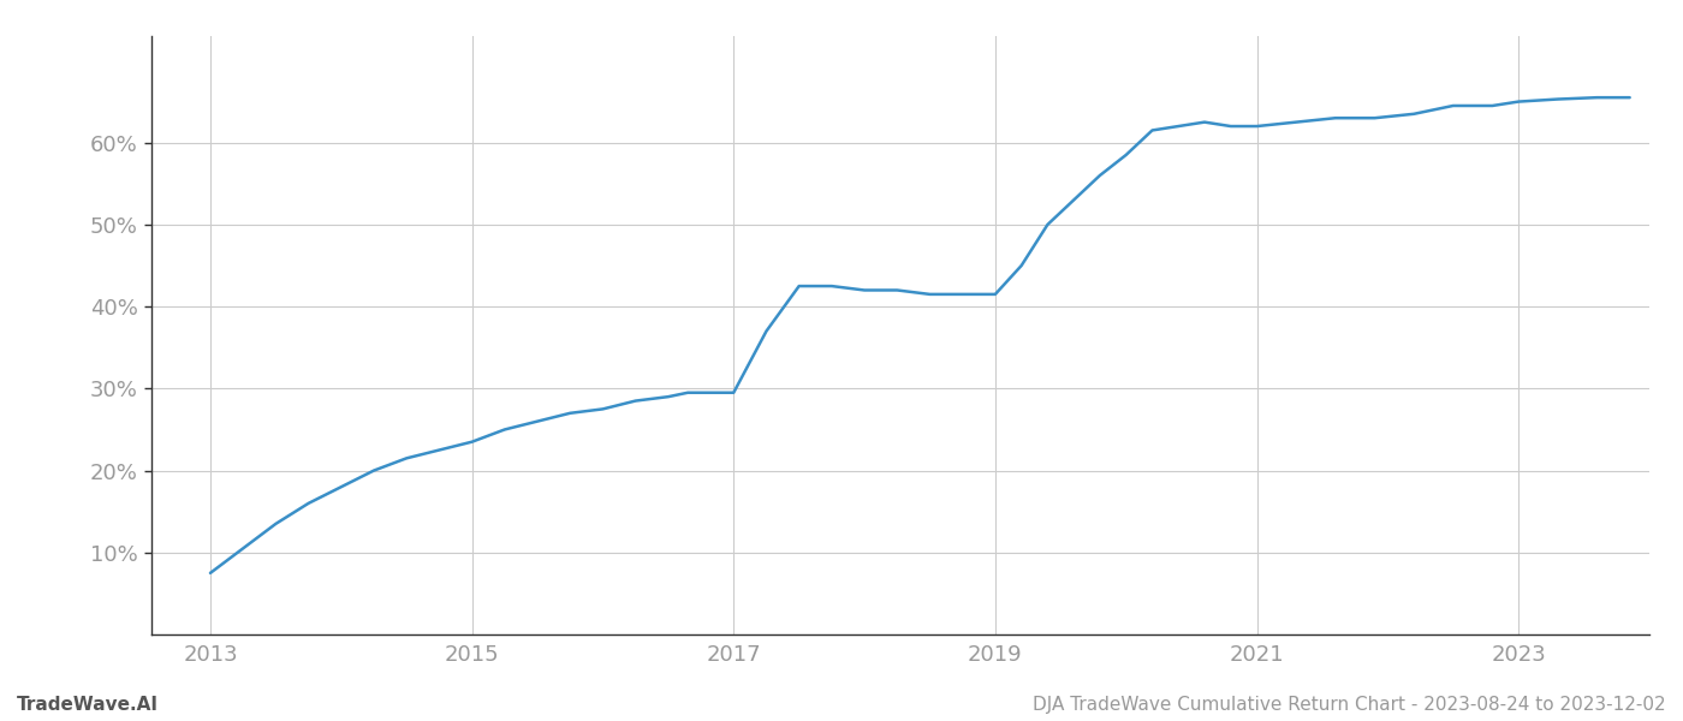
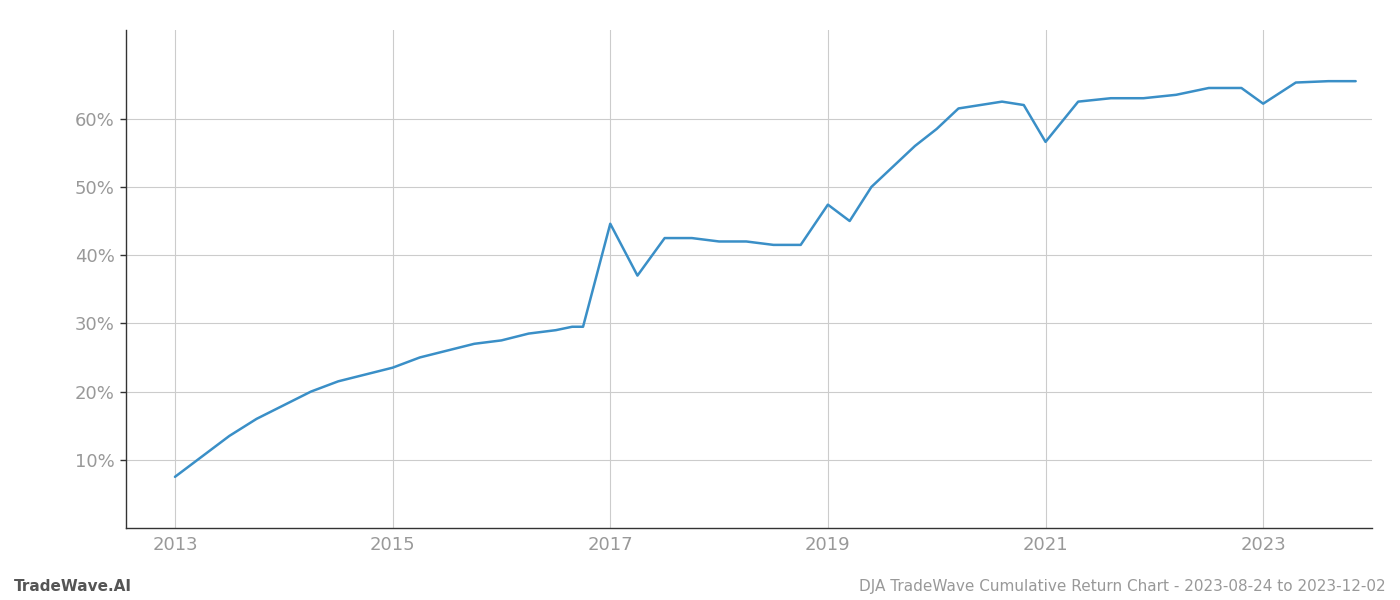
2017: 29.5% -> 44.6%
2019: 41.5% -> 47.4%
2021: 62.0% -> 56.6%
2023: 65.0% -> 62.2%
